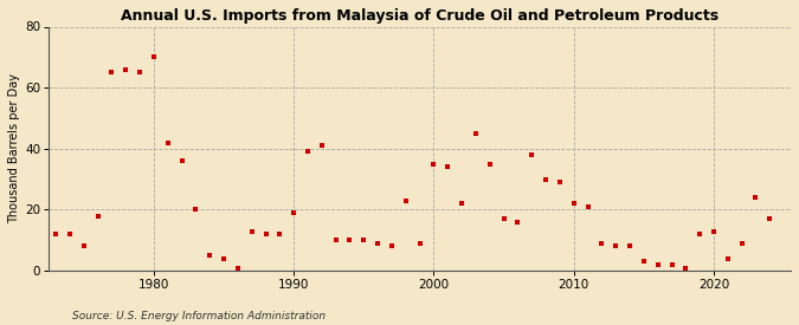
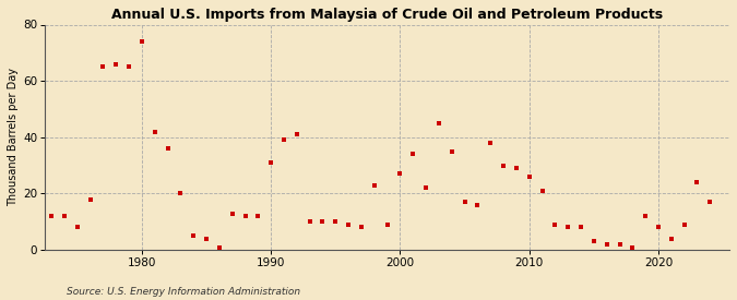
1980: 70 -> 74
1990: 19 -> 31
2000: 35 -> 27
2010: 22 -> 26
2020: 13 -> 8
